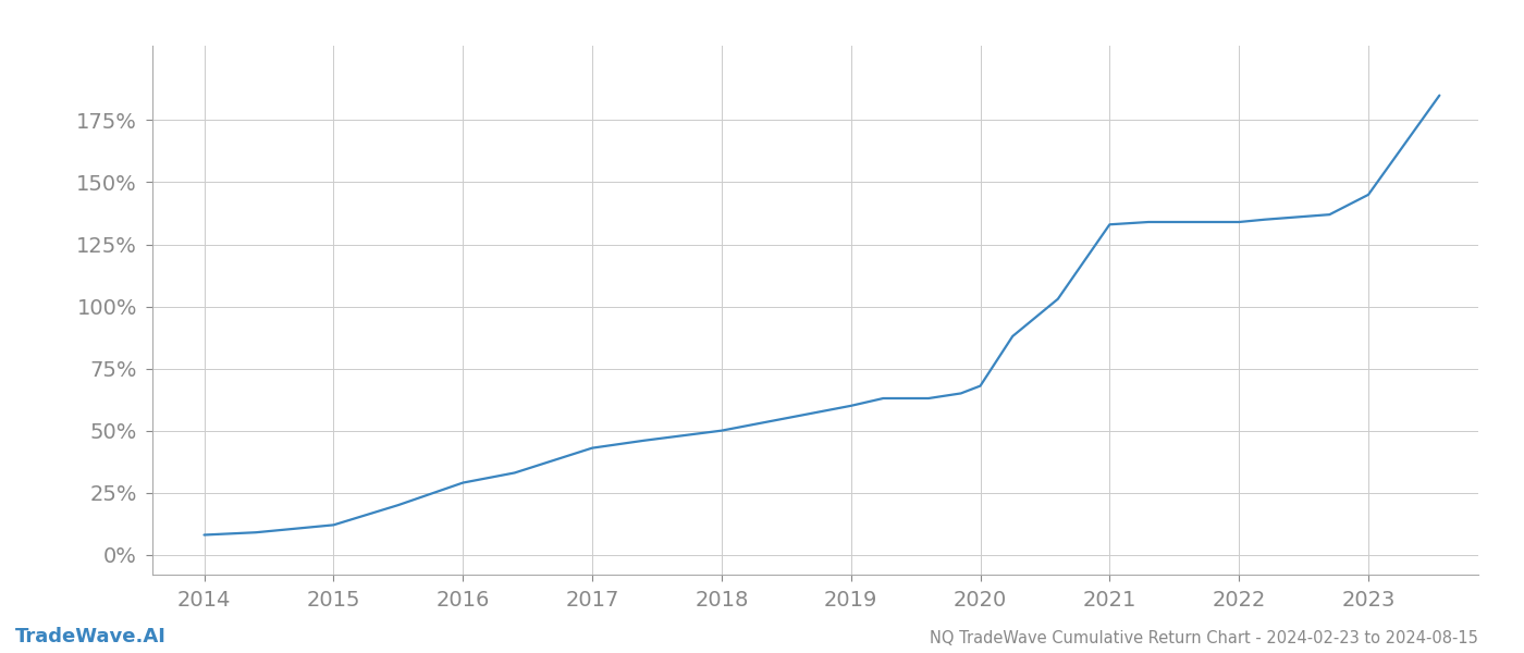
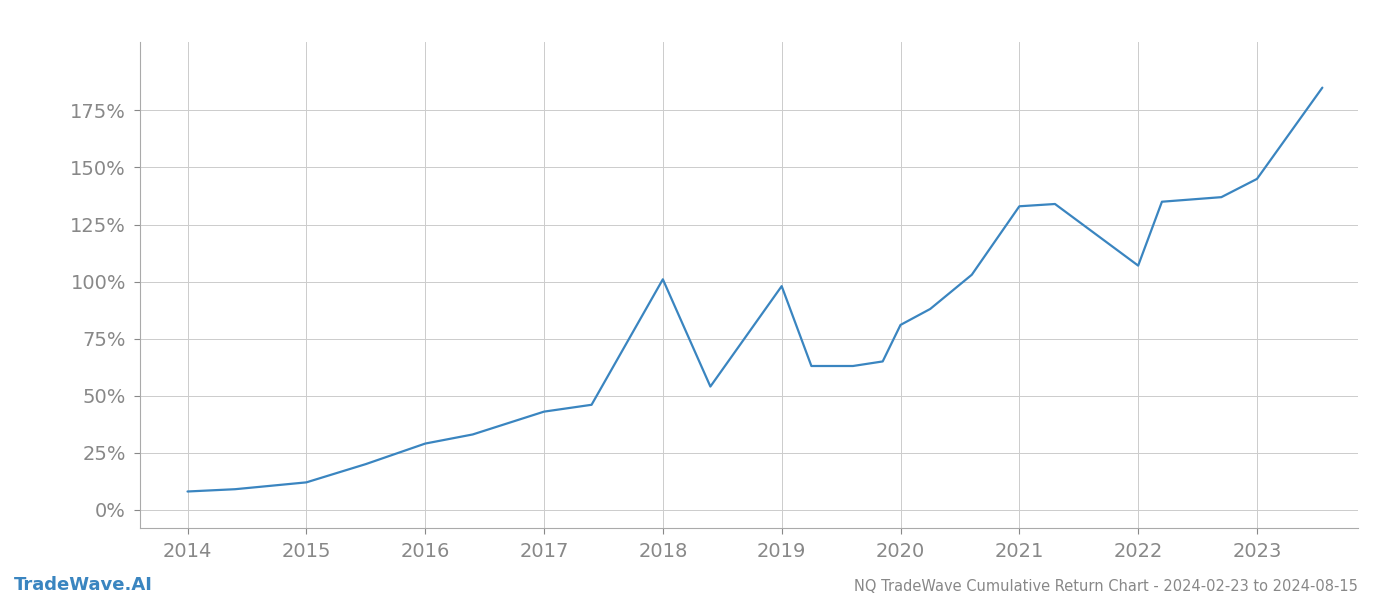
2018: 50% -> 101%
2019: 60% -> 98%
2020: 68% -> 81%
2022: 134% -> 107%
